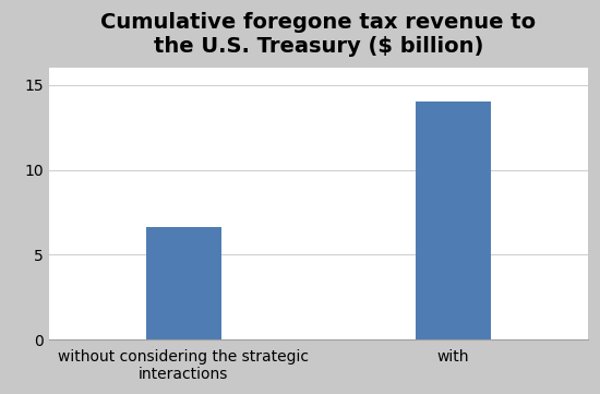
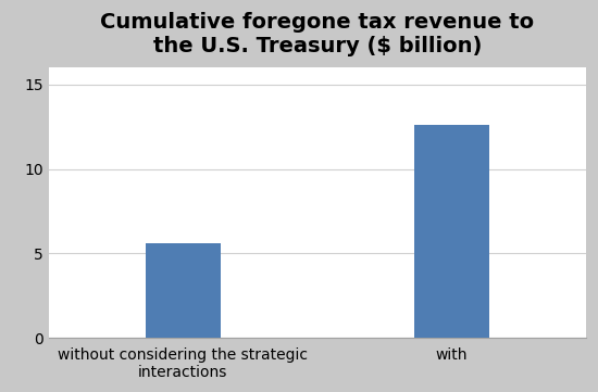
without considering the strategic interactions: 6.6 -> 5.6
with: 14.0 -> 12.6
